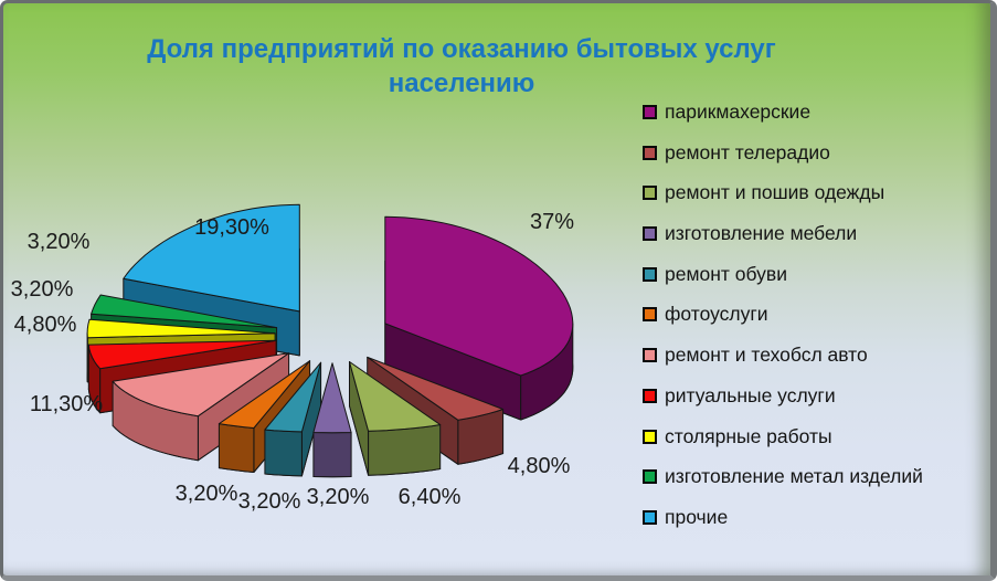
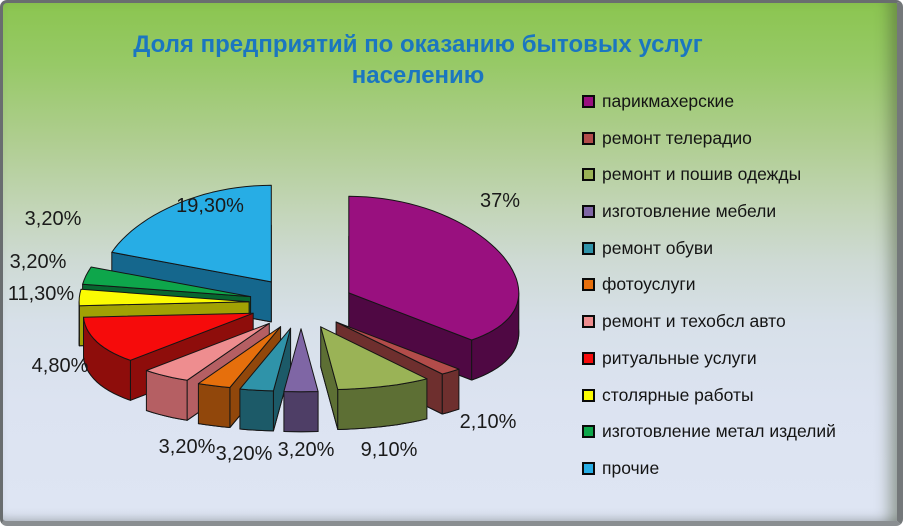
ремонт телерадио: 4,80% -> 2,10%
ремонт и пошив одежды: 6,40% -> 9,10%
ремонт и техобсл авто: 11,30% -> 4,80%
ритуальные услуги: 4,80% -> 11,30%
